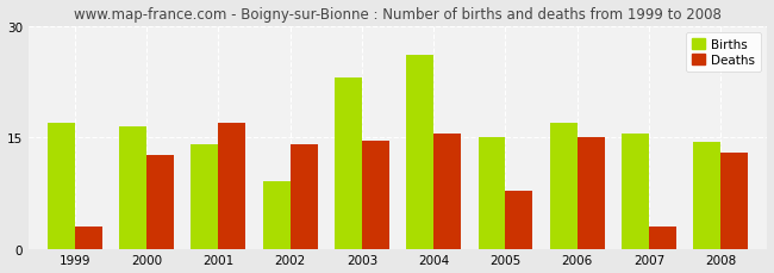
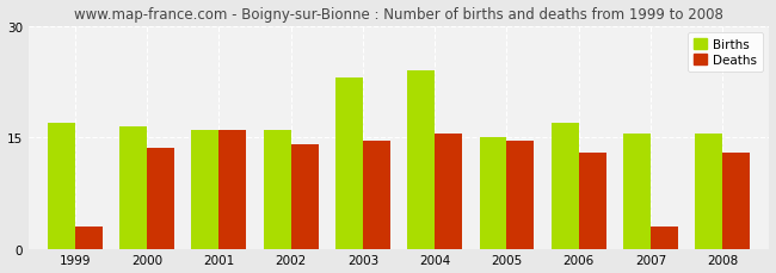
Deaths/2000: 12.6 -> 13.5
Births/2001: 14.0 -> 16.0
Deaths/2001: 17.0 -> 16.0
Births/2002: 9.0 -> 16.0
Births/2004: 26.0 -> 24.0
Deaths/2005: 7.8 -> 14.5
Deaths/2006: 15.0 -> 13.0
Births/2008: 14.4 -> 15.5
